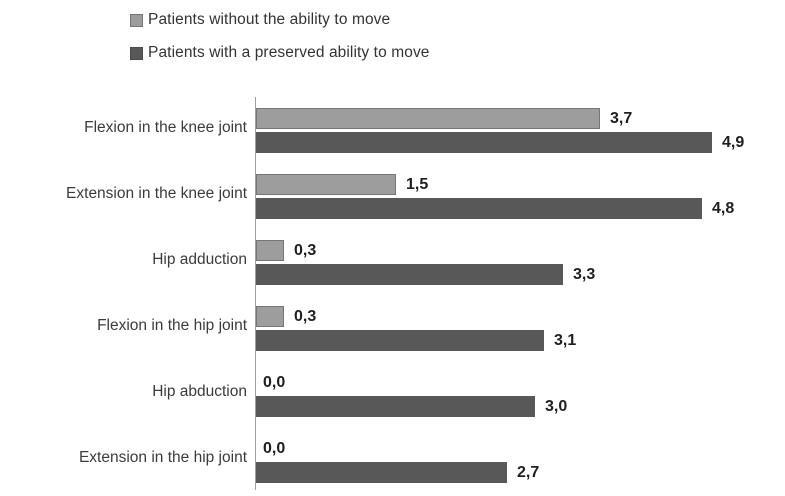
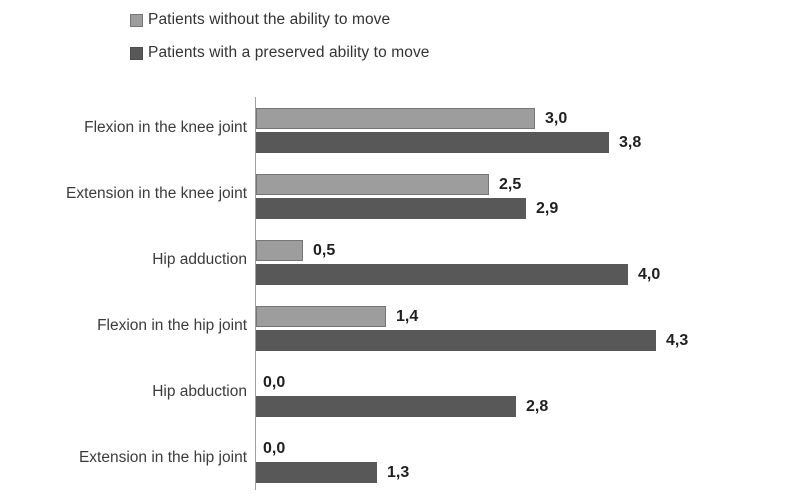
Patients without the ability to move/Flexion in the knee joint: 3,7 -> 3,0
Patients with a preserved ability to move/Flexion in the knee joint: 4,9 -> 3,8
Patients without the ability to move/Extension in the knee joint: 1,5 -> 2,5
Patients with a preserved ability to move/Extension in the knee joint: 4,8 -> 2,9
Patients without the ability to move/Hip adduction: 0,3 -> 0,5
Patients with a preserved ability to move/Hip adduction: 3,3 -> 4,0
Patients without the ability to move/Flexion in the hip joint: 0,3 -> 1,4
Patients with a preserved ability to move/Flexion in the hip joint: 3,1 -> 4,3
Patients with a preserved ability to move/Hip abduction: 3,0 -> 2,8
Patients with a preserved ability to move/Extension in the hip joint: 2,7 -> 1,3
